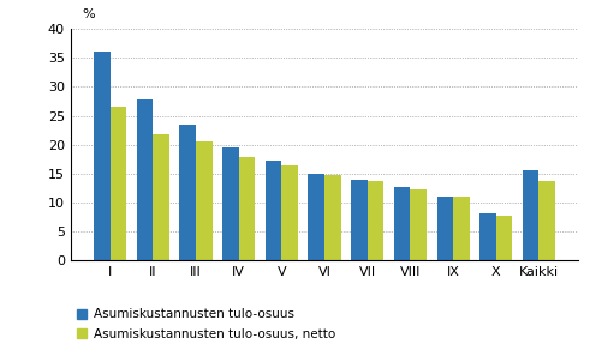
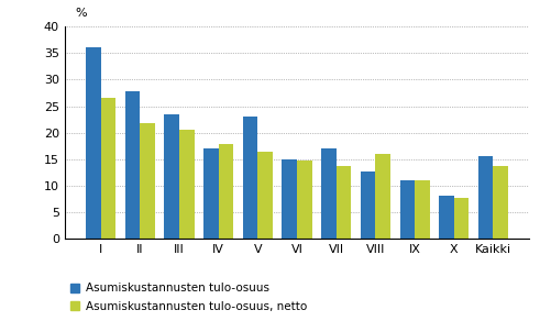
Asumiskustannusten tulo-osuus/IV: 19.5 -> 17.0
Asumiskustannusten tulo-osuus/V: 17.2 -> 23.0
Asumiskustannusten tulo-osuus/VII: 14.0 -> 17.0
Asumiskustannusten tulo-osuus, netto/VIII: 12.3 -> 16.0
